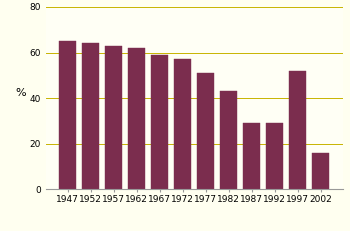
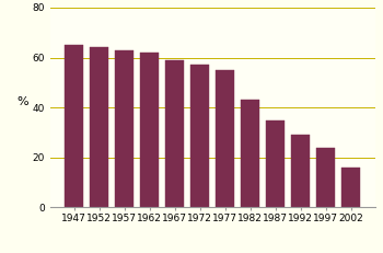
1977: 51 -> 55
1987: 29 -> 35
1997: 52 -> 24
